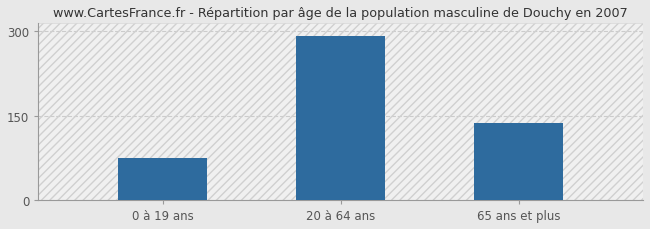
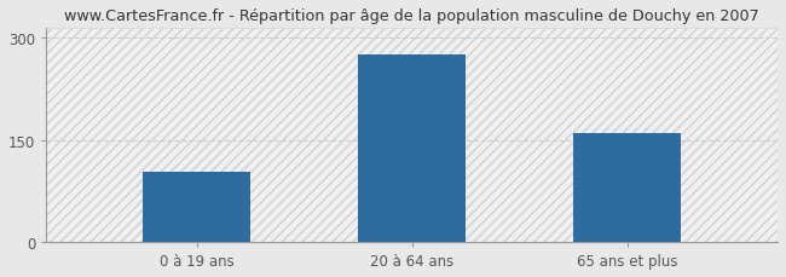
0 à 19 ans: 75 -> 104
20 à 64 ans: 292 -> 276
65 ans et plus: 137 -> 160
